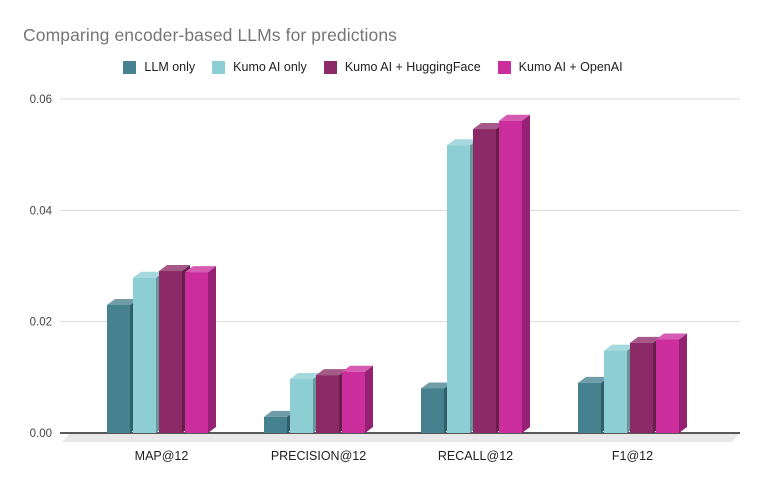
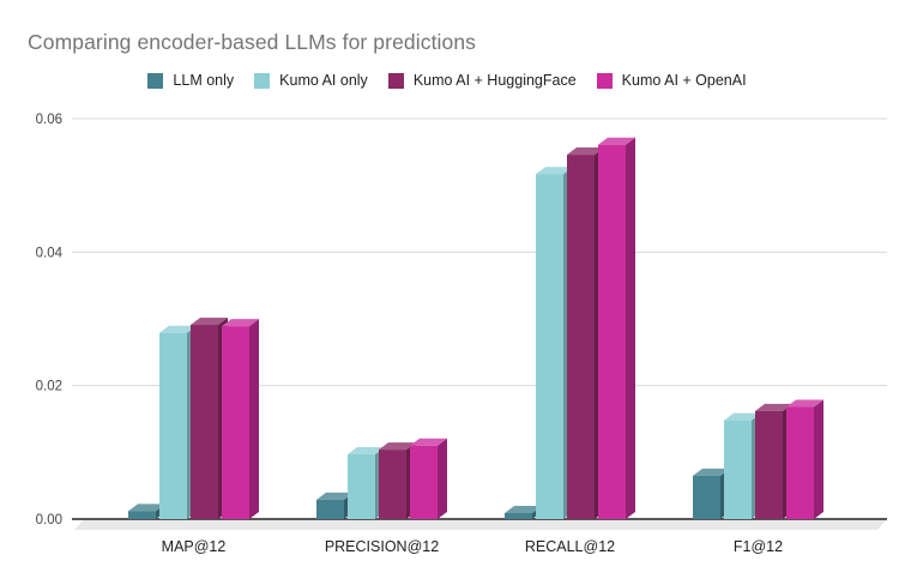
LLM only/MAP@12: 0.023 -> 0.001
LLM only/RECALL@12: 0.008 -> 0.001
LLM only/F1@12: 0.009 -> 0.006
